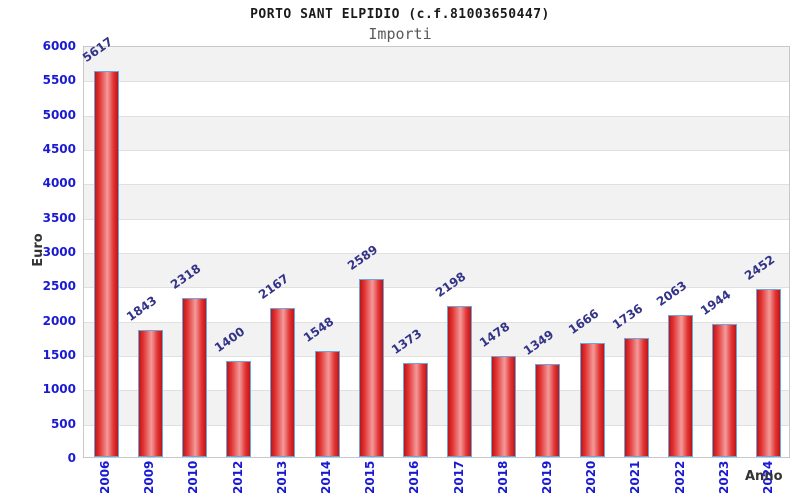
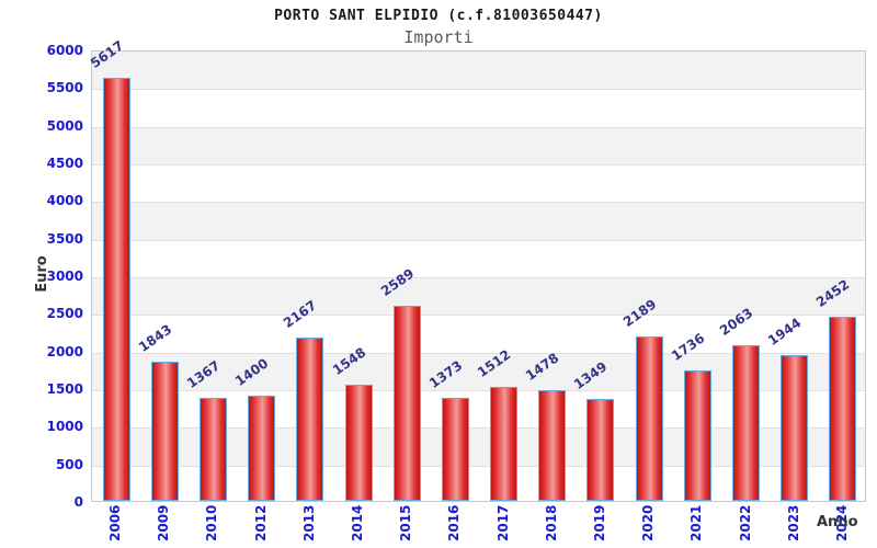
2010: 2318 -> 1367
2017: 2198 -> 1512
2020: 1666 -> 2189
